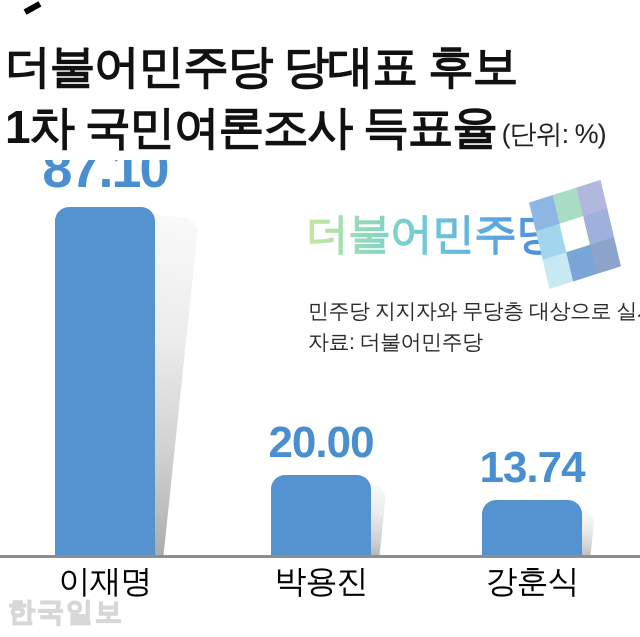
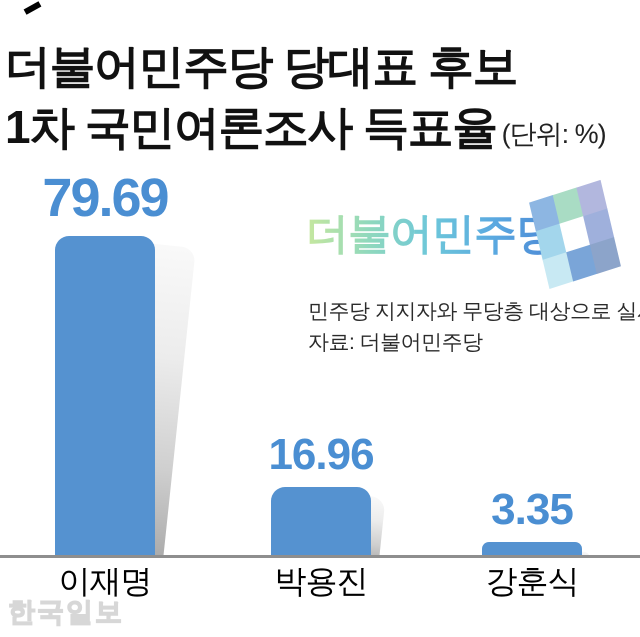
이재명: 87.10 -> 79.69
박용진: 20.00 -> 16.96
강훈식: 13.74 -> 3.35
